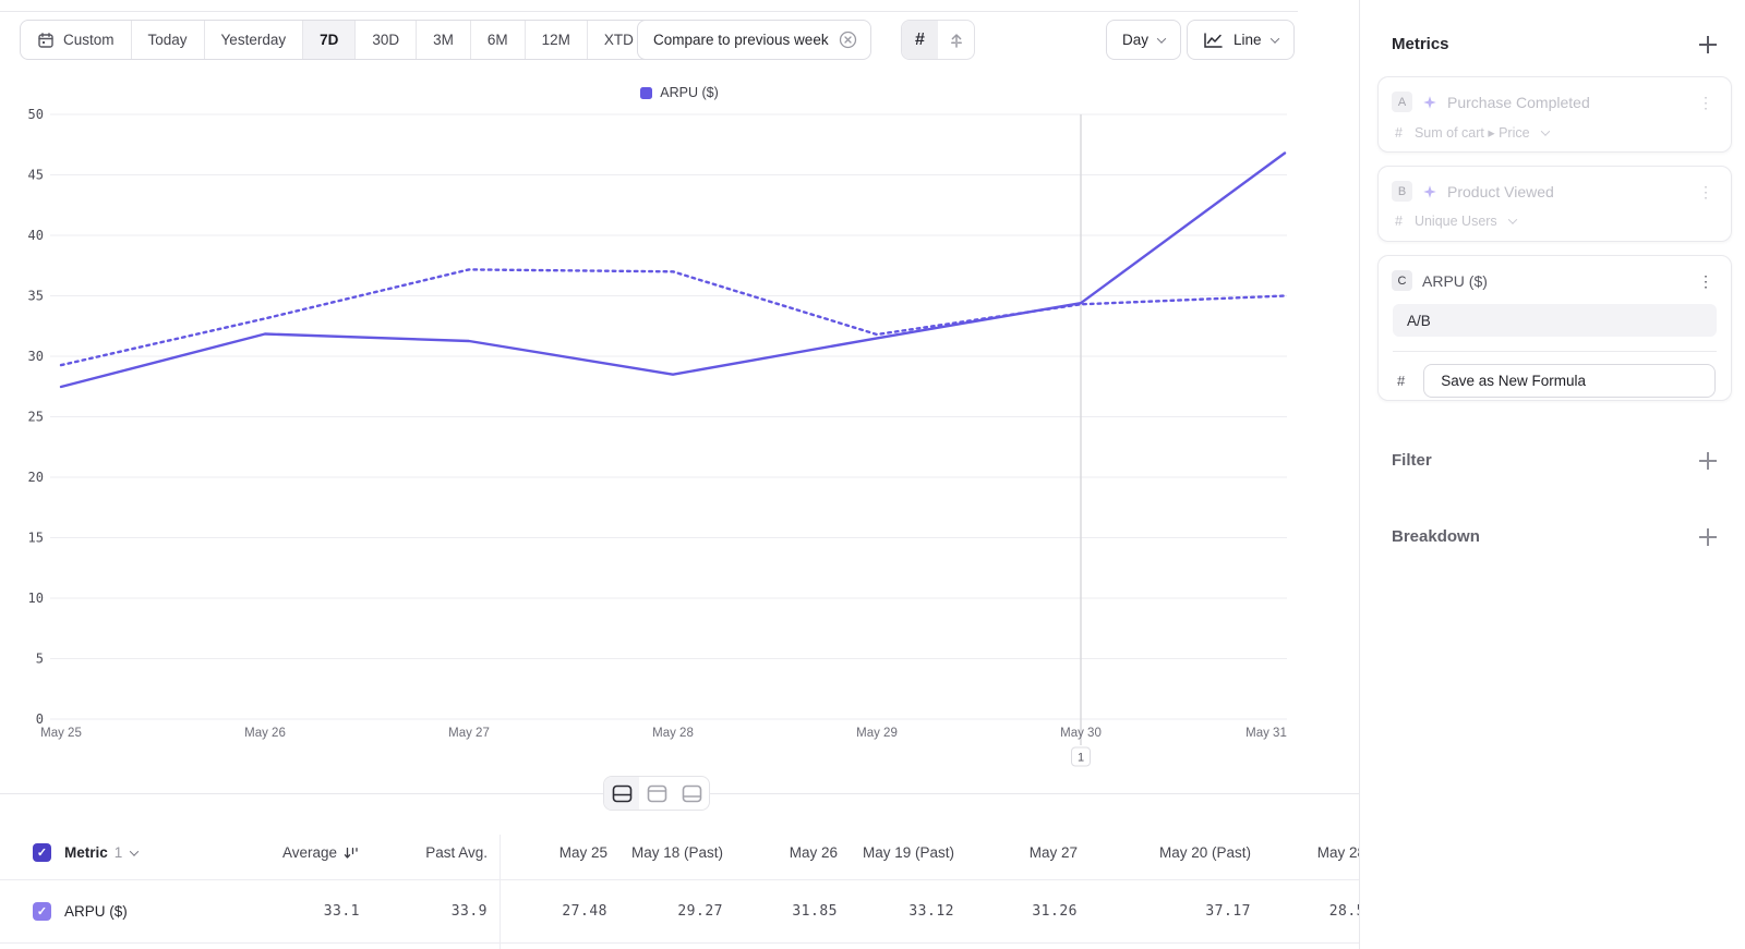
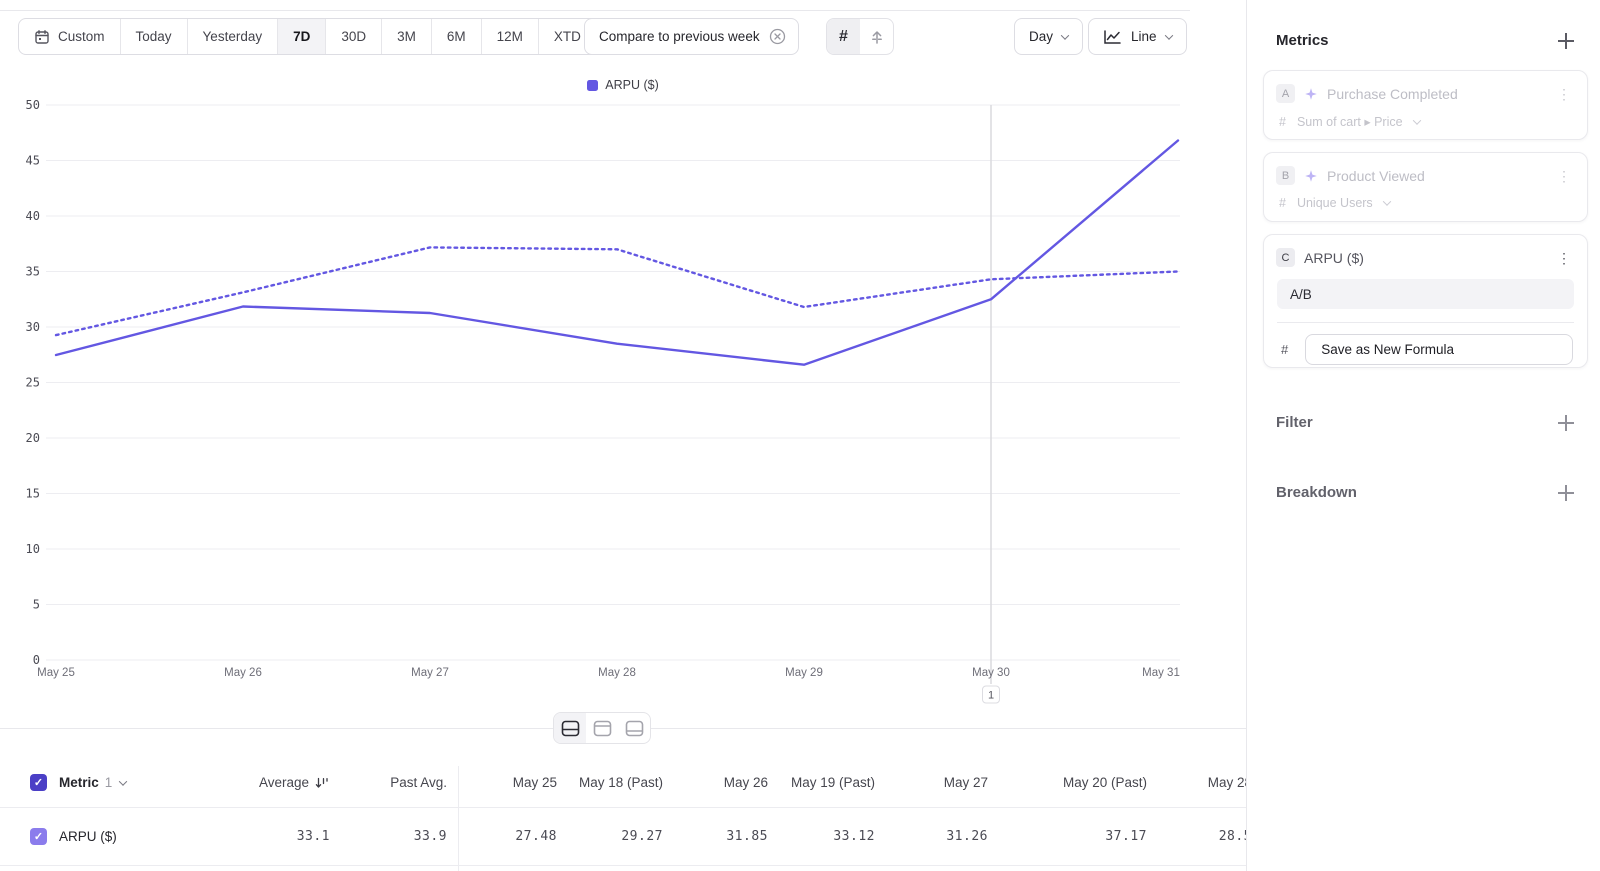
ARPU ($)/May 29: 31.5 -> 26.6
ARPU ($)/May 30: 34.4 -> 32.5
